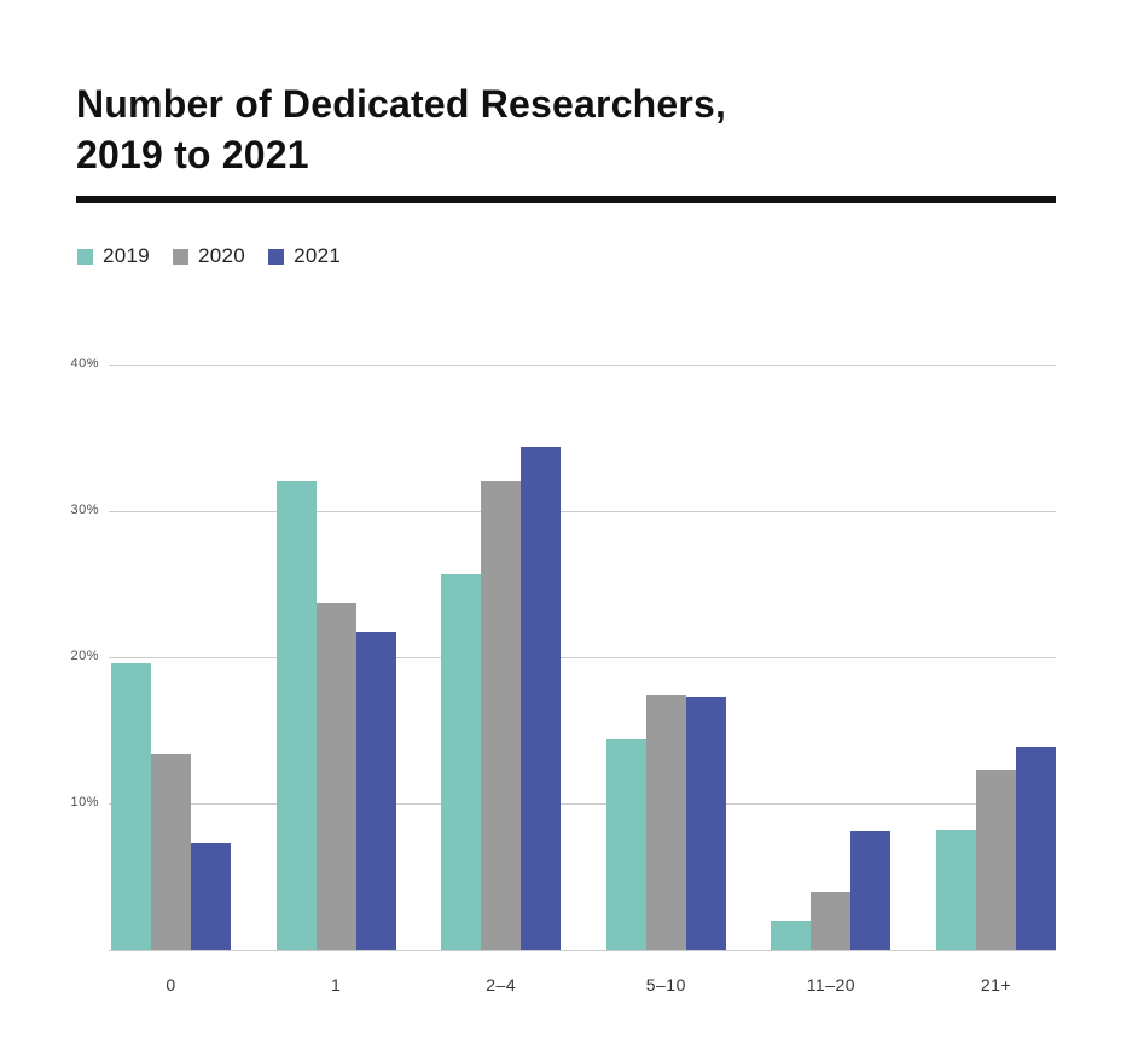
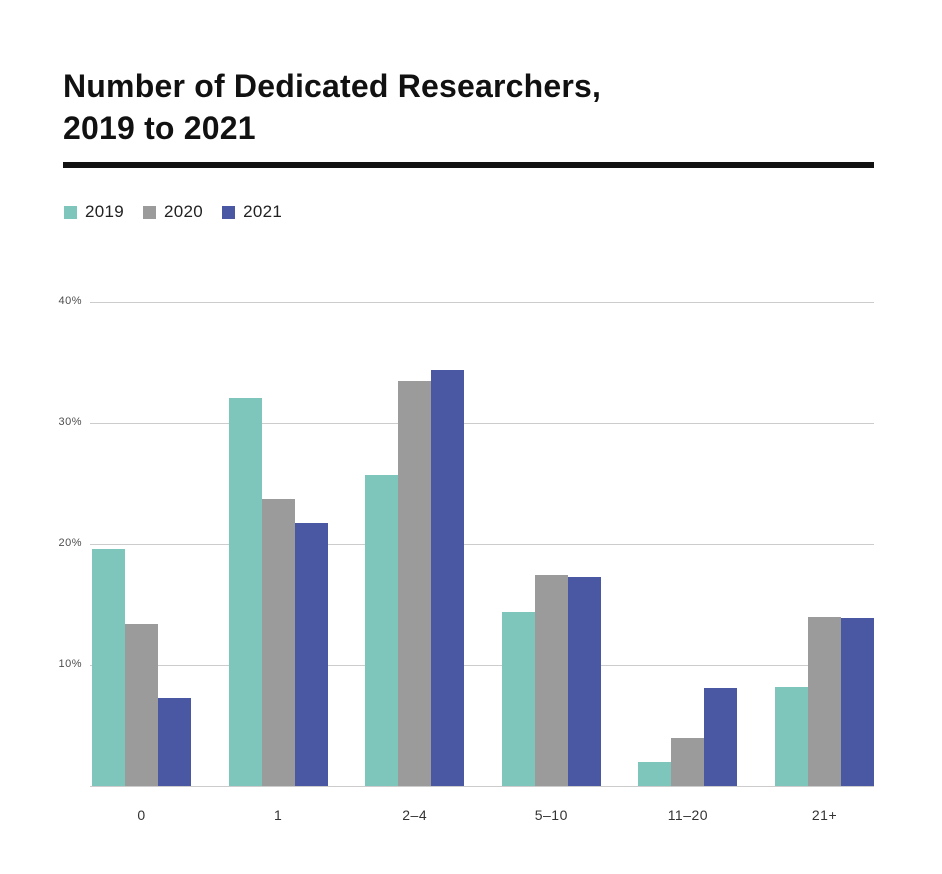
2020/2–4: 32.1% -> 33.5%
2020/21+: 12.3% -> 14.0%
